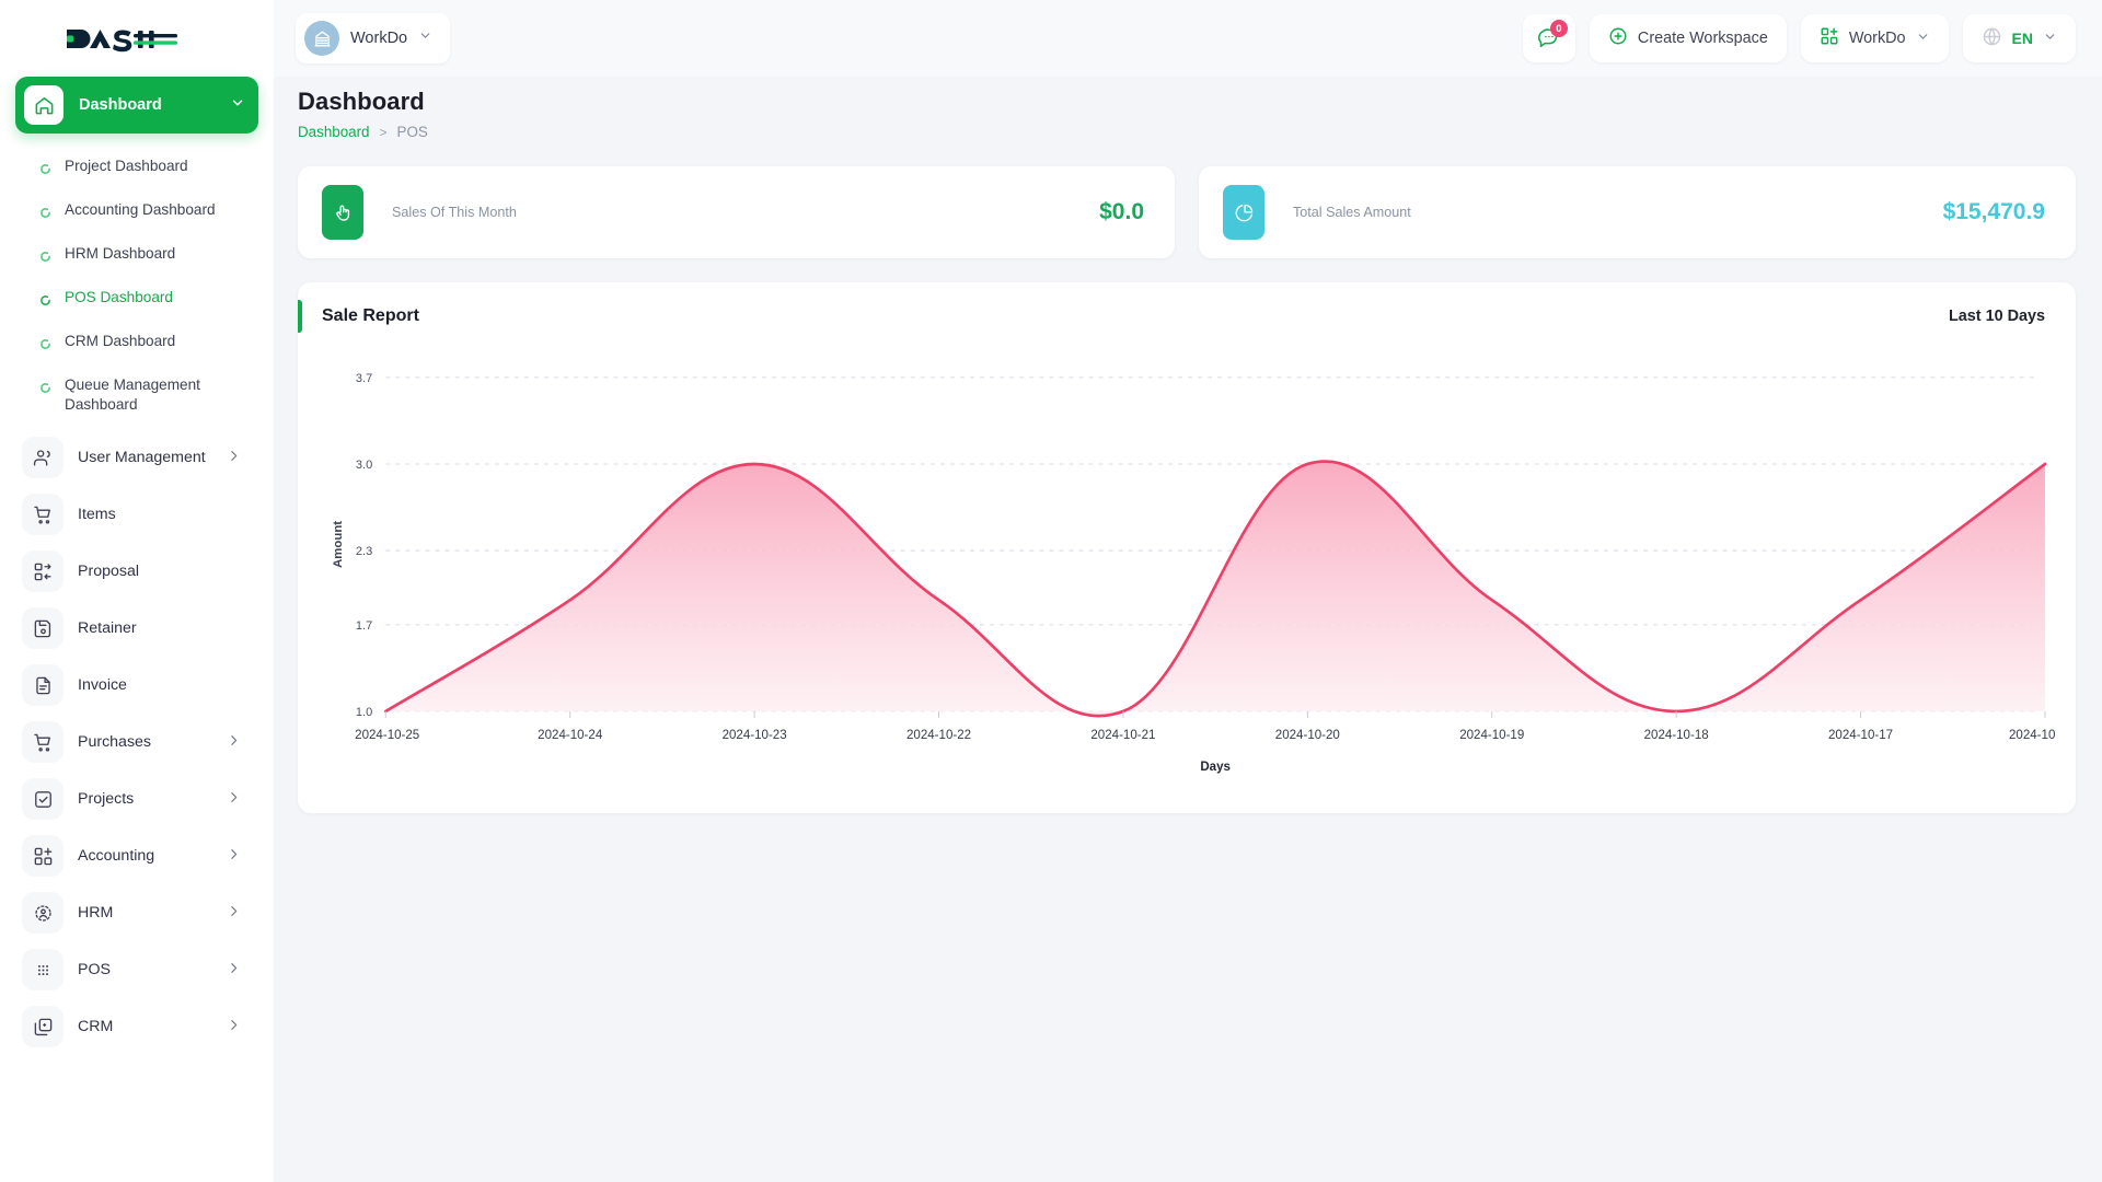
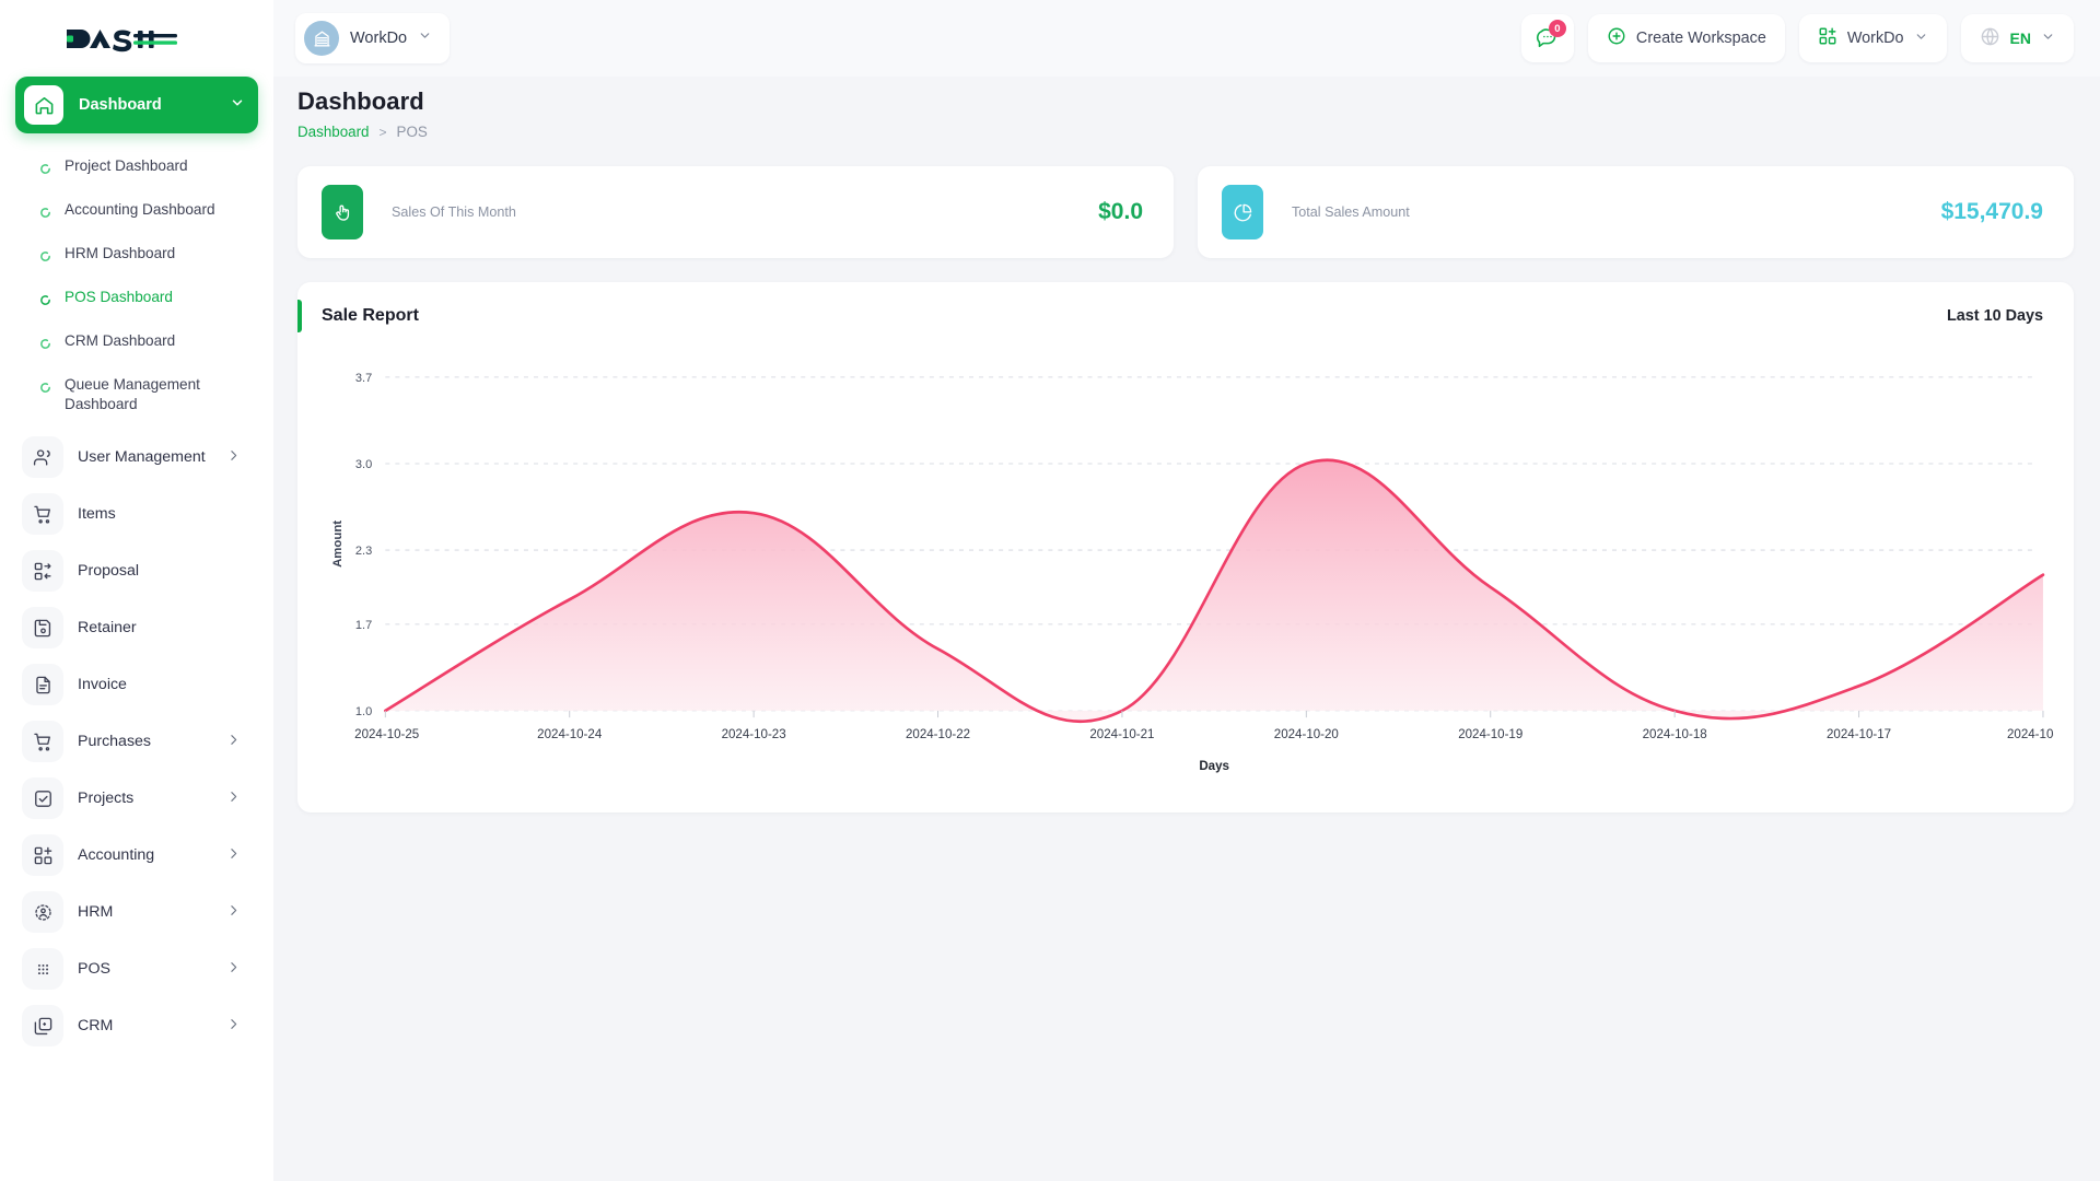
2024-10-23: 3.0 -> 2.6
2024-10-22: 1.9 -> 1.5
2024-10-19: 1.9 -> 2.0
2024-10-17: 1.9 -> 1.2
2024-10-16: 3.0 -> 2.1
